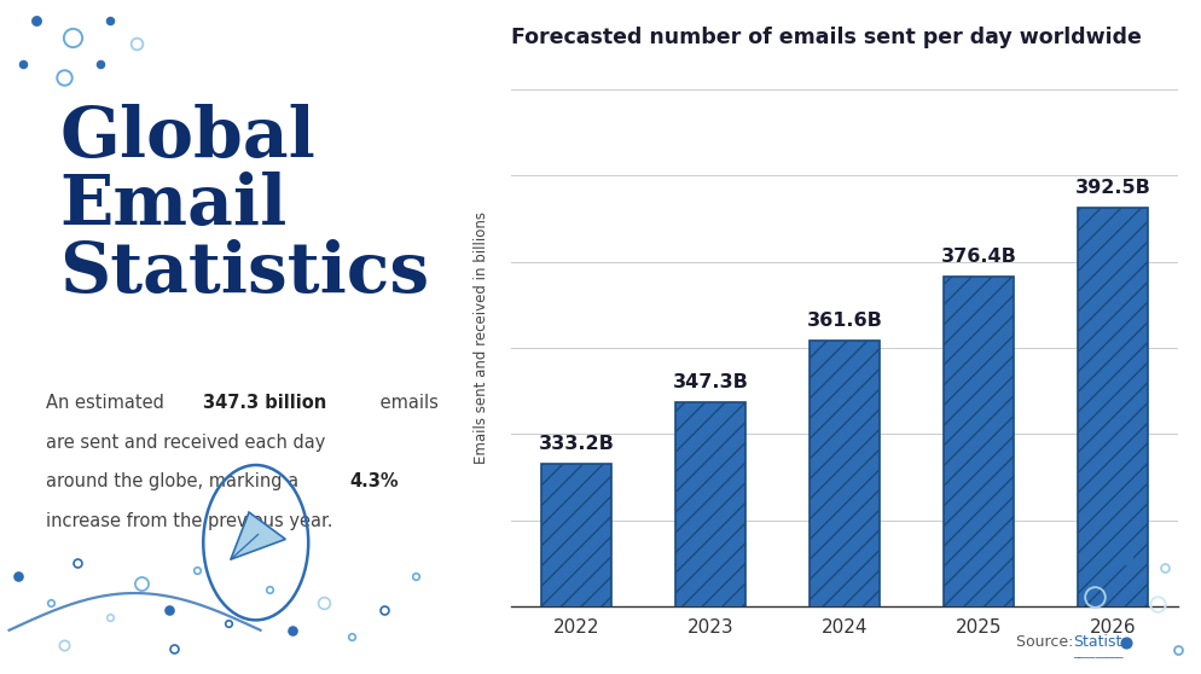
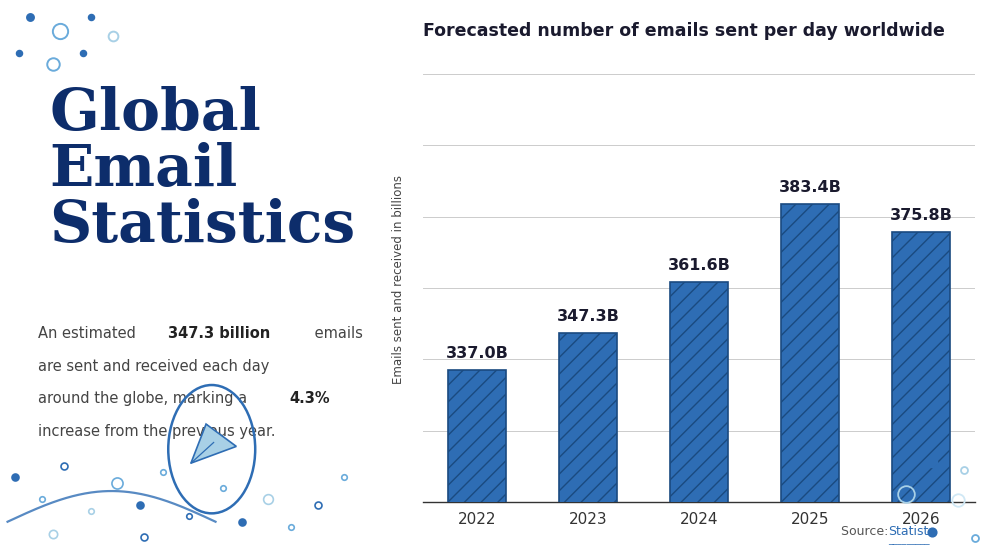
Forecasted number of emails sent per day worldwide/2022: 333.2B -> 337.0B
Forecasted number of emails sent per day worldwide/2025: 376.4B -> 383.4B
Forecasted number of emails sent per day worldwide/2026: 392.5B -> 375.8B
